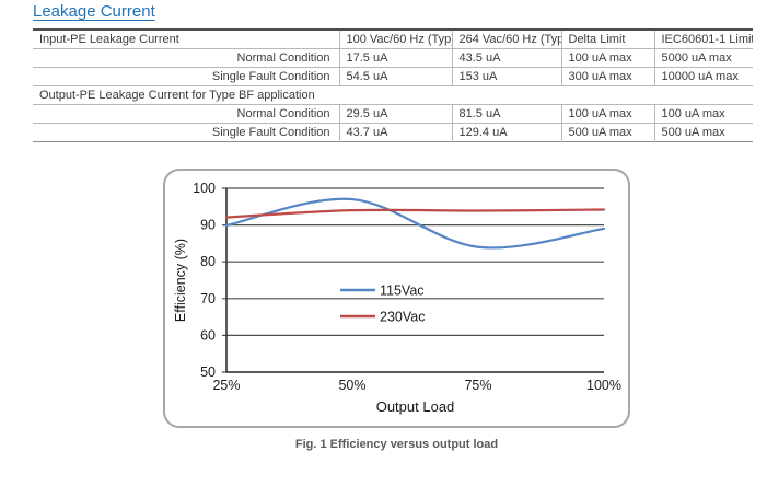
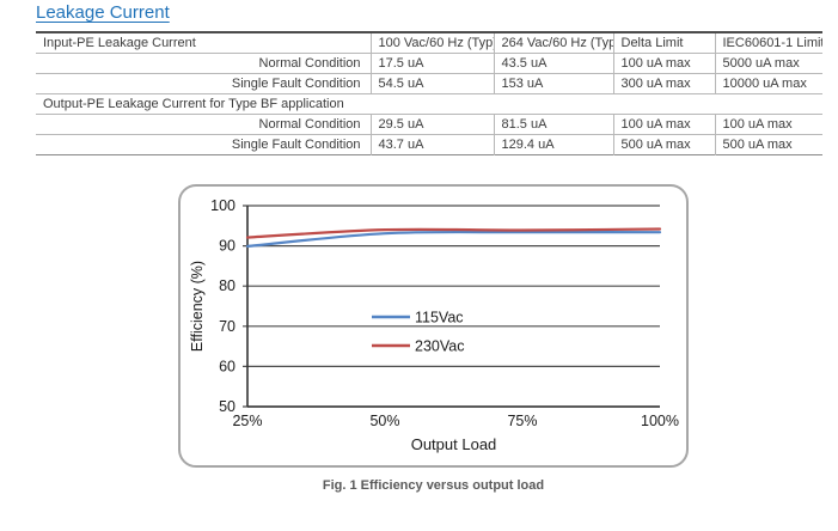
115Vac/50%: 97 -> 93
115Vac/75%: 84 -> 93
115Vac/100%: 89 -> 93
